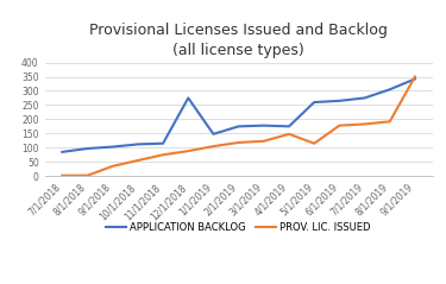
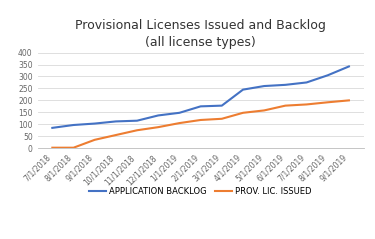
APPLICATION BACKLOG/12/1/2018: 275 -> 137
APPLICATION BACKLOG/4/1/2019: 175 -> 245
PROV. LIC. ISSUED/5/1/2019: 115 -> 158
PROV. LIC. ISSUED/9/1/2019: 350 -> 200
